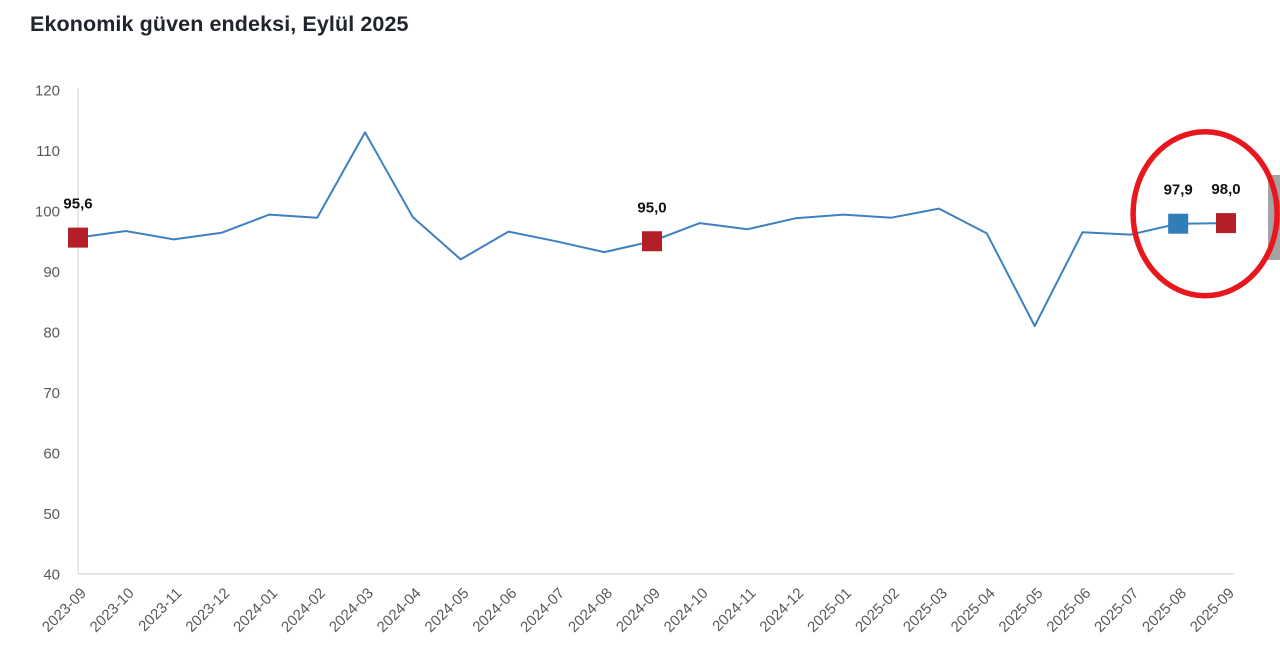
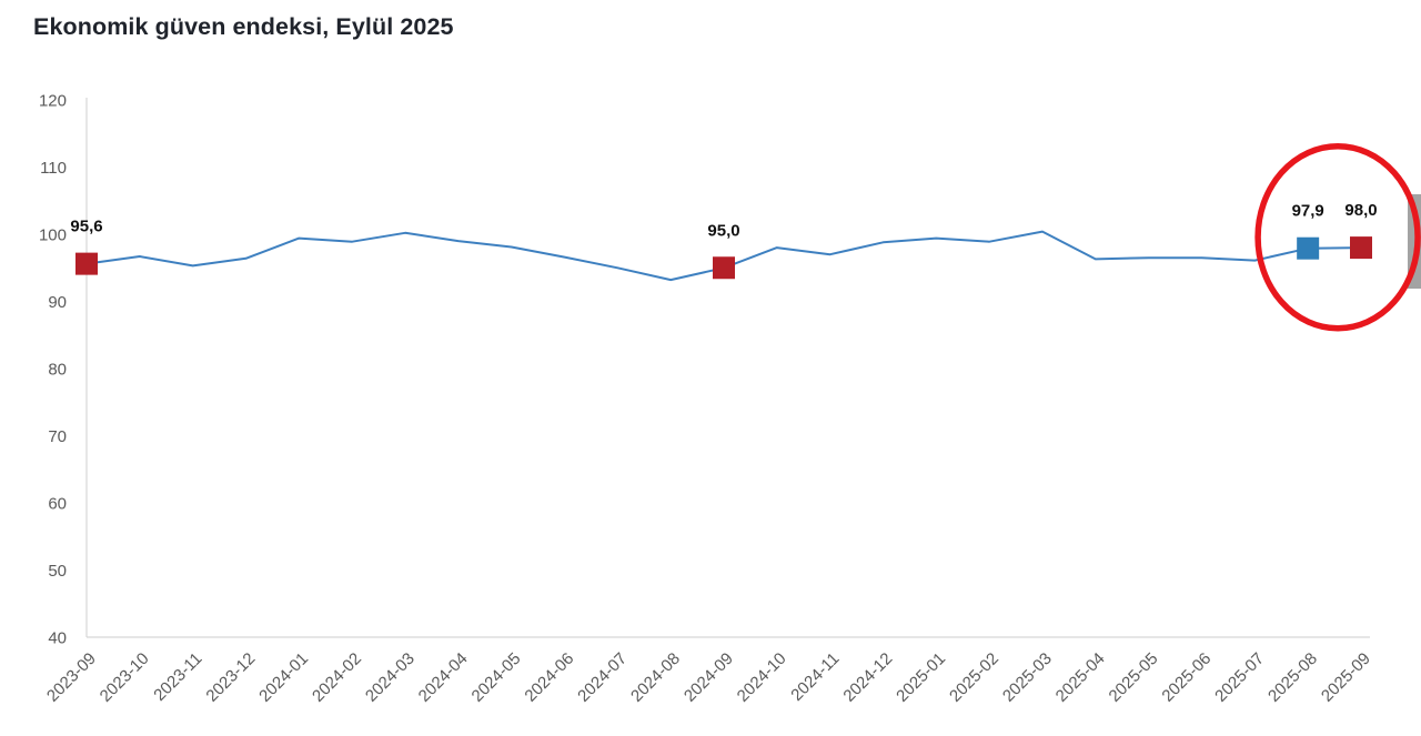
2024-03: 113 -> 100
2024-05: 92 -> 98
2025-05: 81 -> 96
